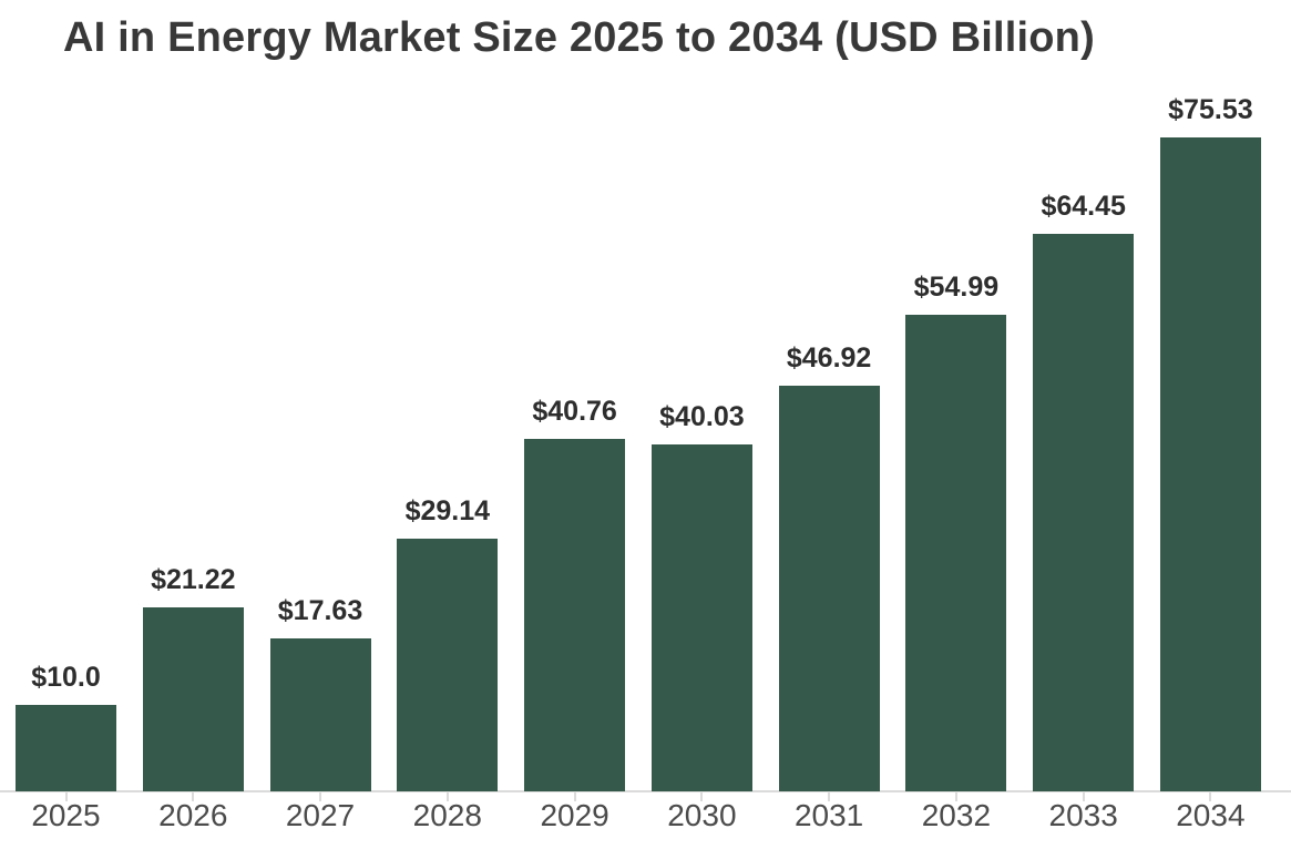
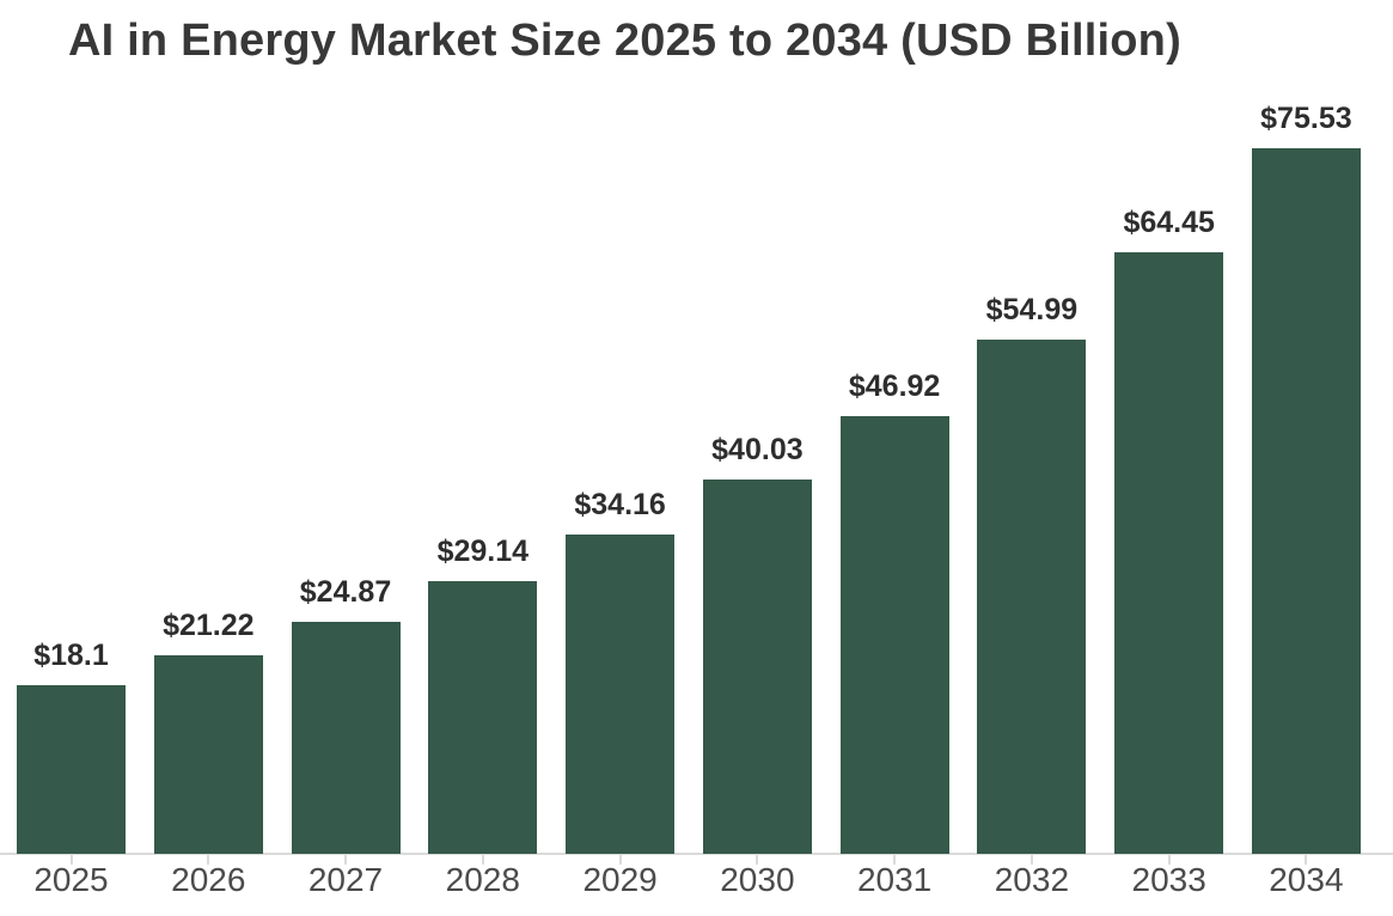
2025: $10.0 -> $18.1
2027: $17.63 -> $24.87
2029: $40.76 -> $34.16
